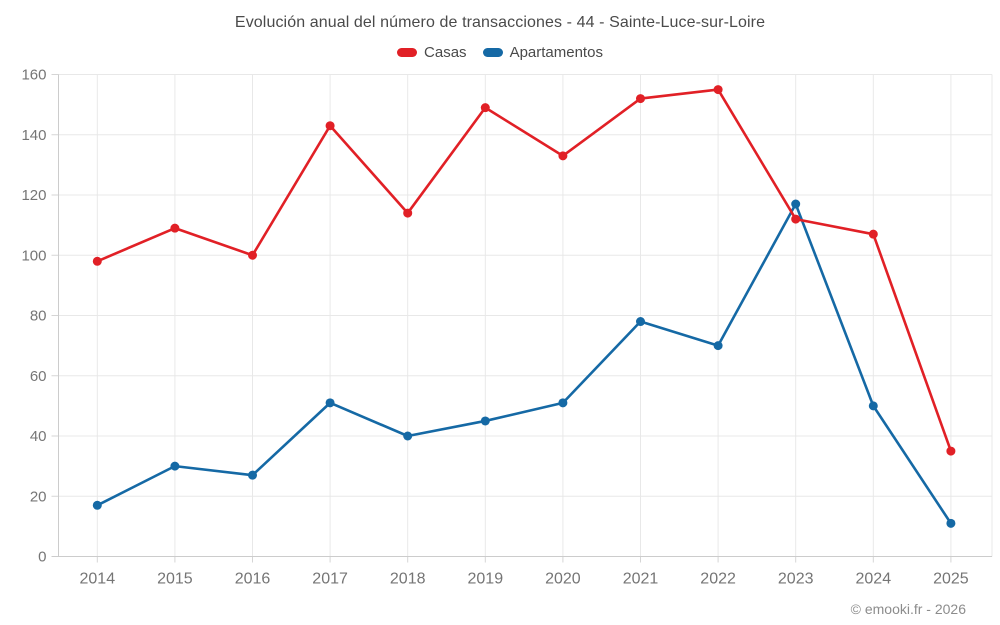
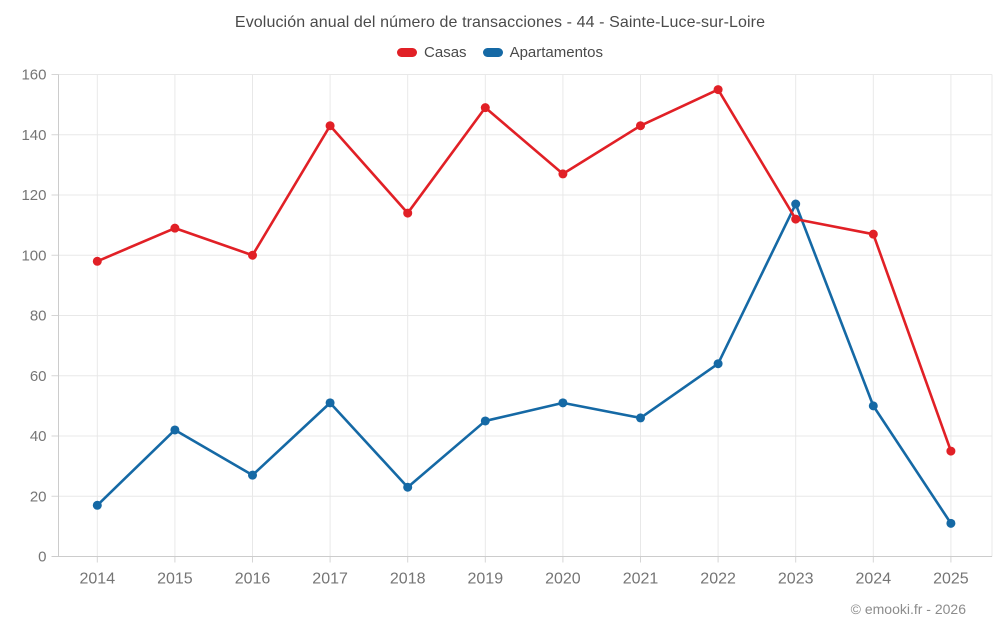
Apartamentos/2015: 30 -> 42
Apartamentos/2018: 40 -> 23
Casas/2020: 133 -> 127
Casas/2021: 152 -> 143
Apartamentos/2021: 78 -> 46
Apartamentos/2022: 70 -> 64
